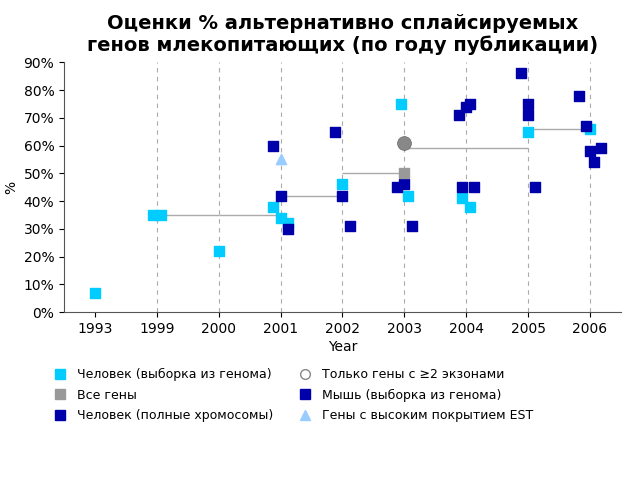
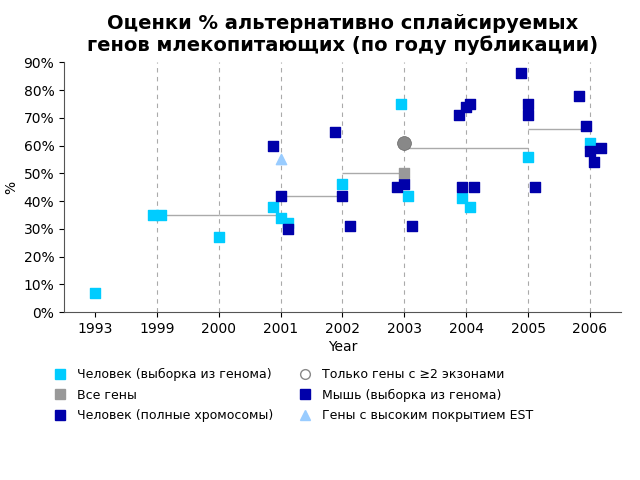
Человек (выборка из генома)/2000: 22% -> 27%
Человек (выборка из генома)/2005: 65% -> 56%
Человек (выборка из генома)/2006: 66% -> 61%
